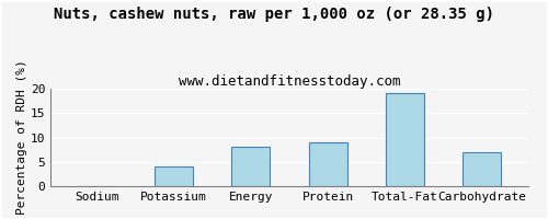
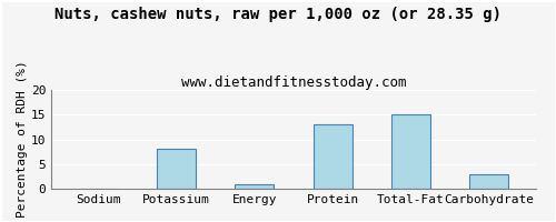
Potassium: 4 -> 8
Energy: 8 -> 1
Protein: 9 -> 13
Total-Fat: 19 -> 15
Carbohydrate: 7 -> 3
